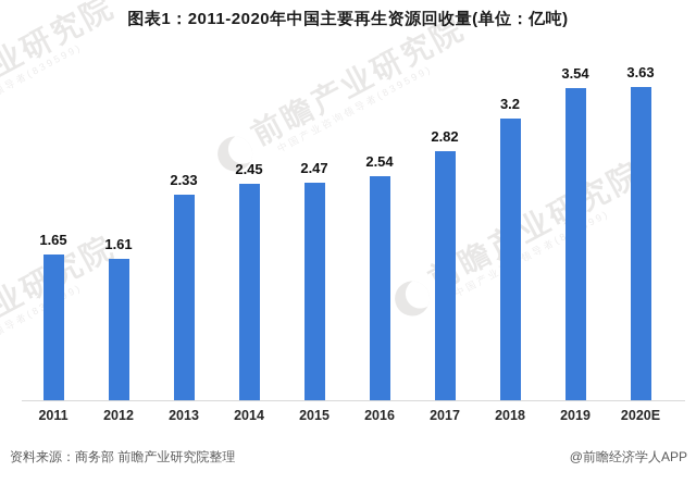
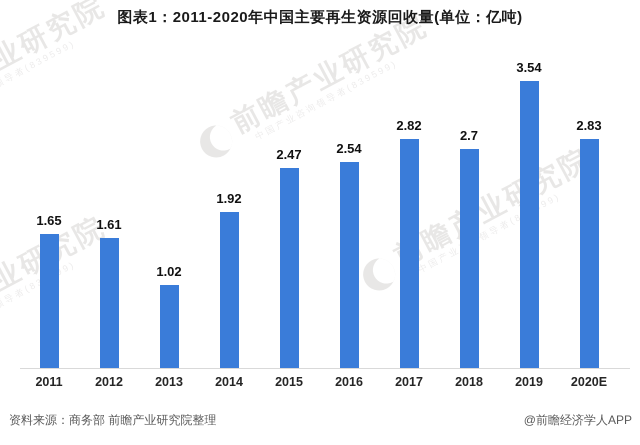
2013: 2.33 -> 1.02
2014: 2.45 -> 1.92
2018: 3.2 -> 2.7
2020E: 3.63 -> 2.83
